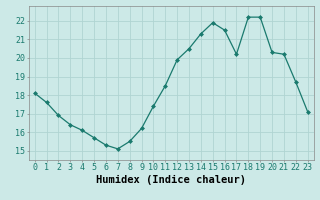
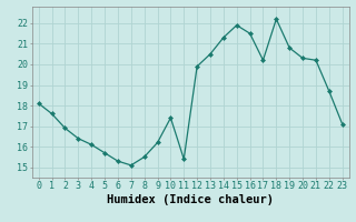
11: 18.5 -> 15.4
19: 22.2 -> 20.8
